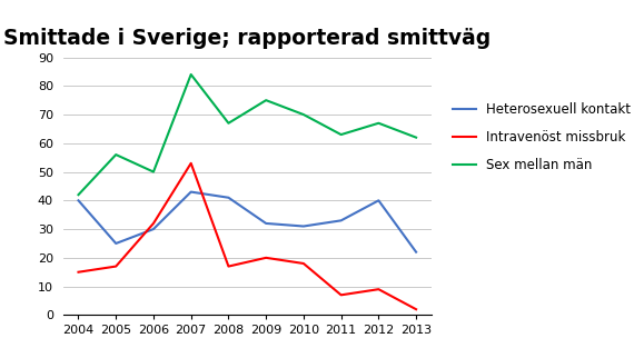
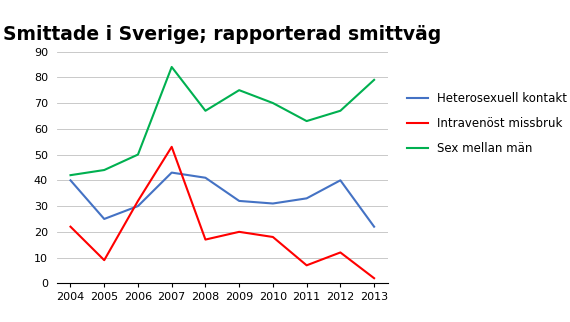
Intravenöst missbruk/2004: 15 -> 22
Intravenöst missbruk/2005: 17 -> 9
Sex mellan män/2005: 56 -> 44
Intravenöst missbruk/2012: 9 -> 12
Sex mellan män/2013: 62 -> 79
